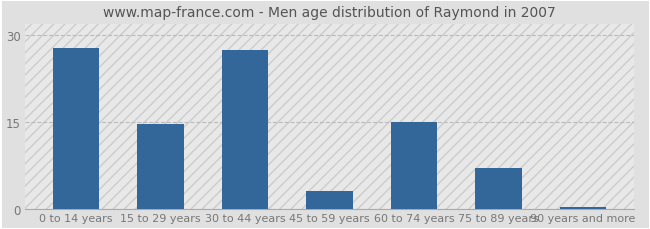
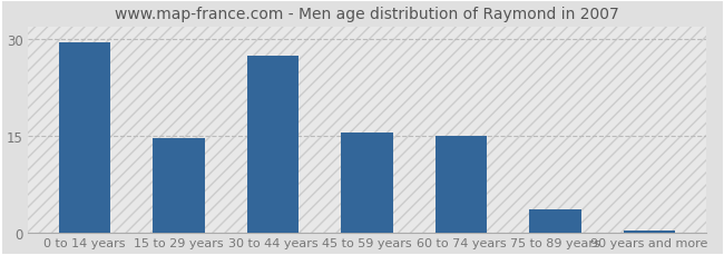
0 to 14 years: 27.8 -> 29.5
45 to 59 years: 3.0 -> 15.5
75 to 89 years: 7.0 -> 3.5
